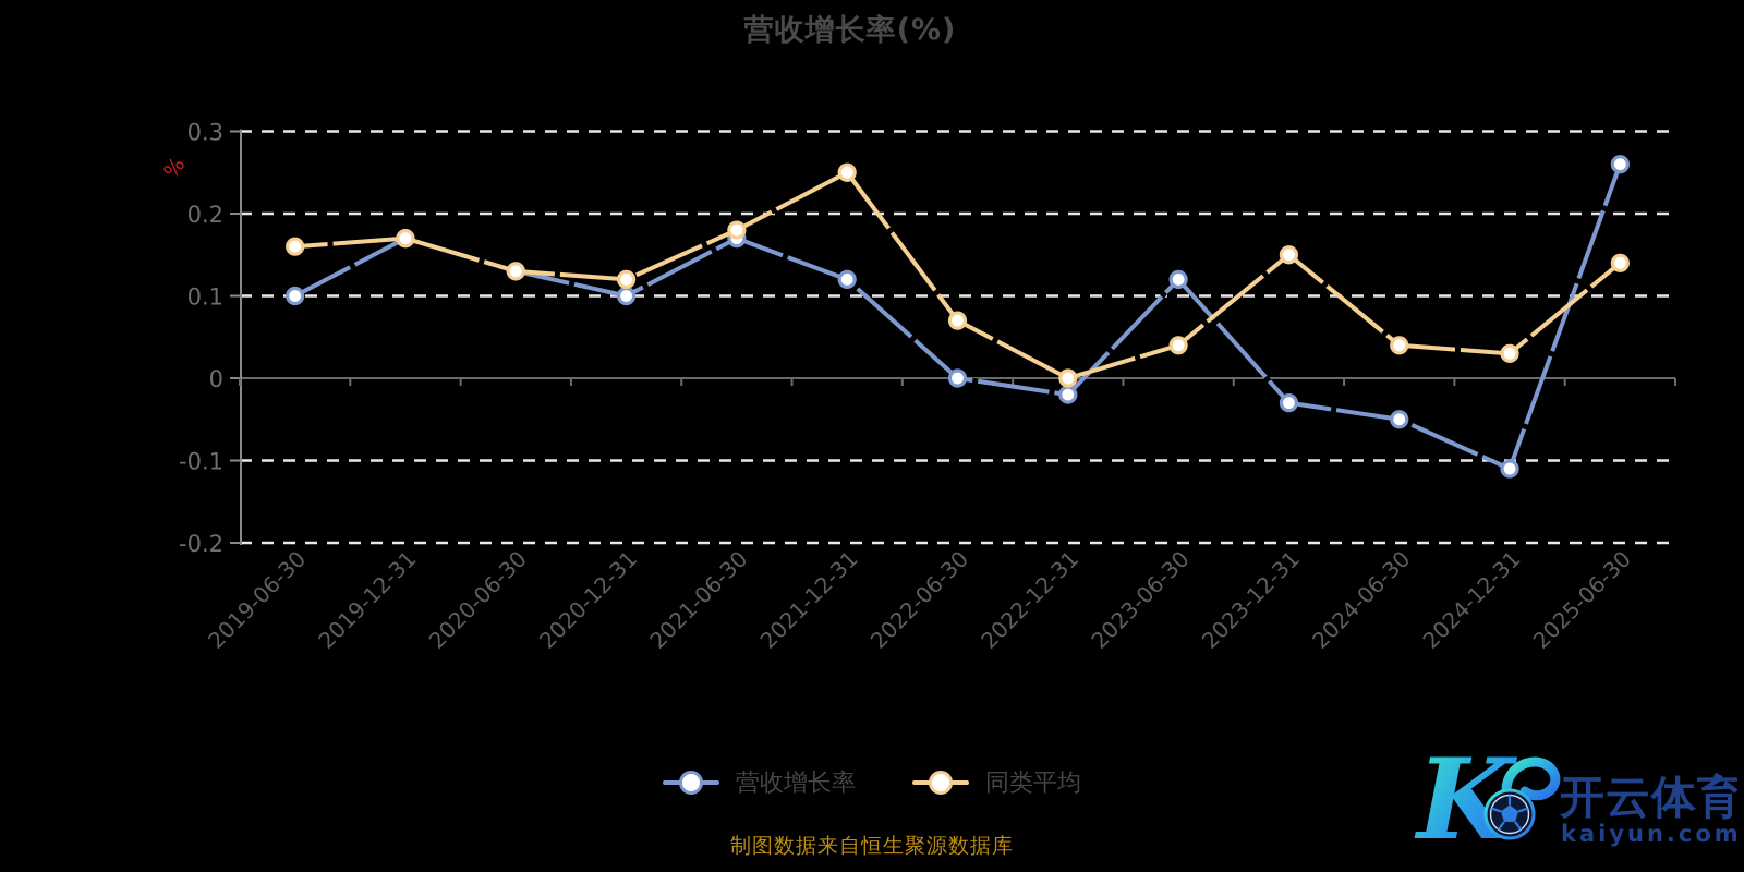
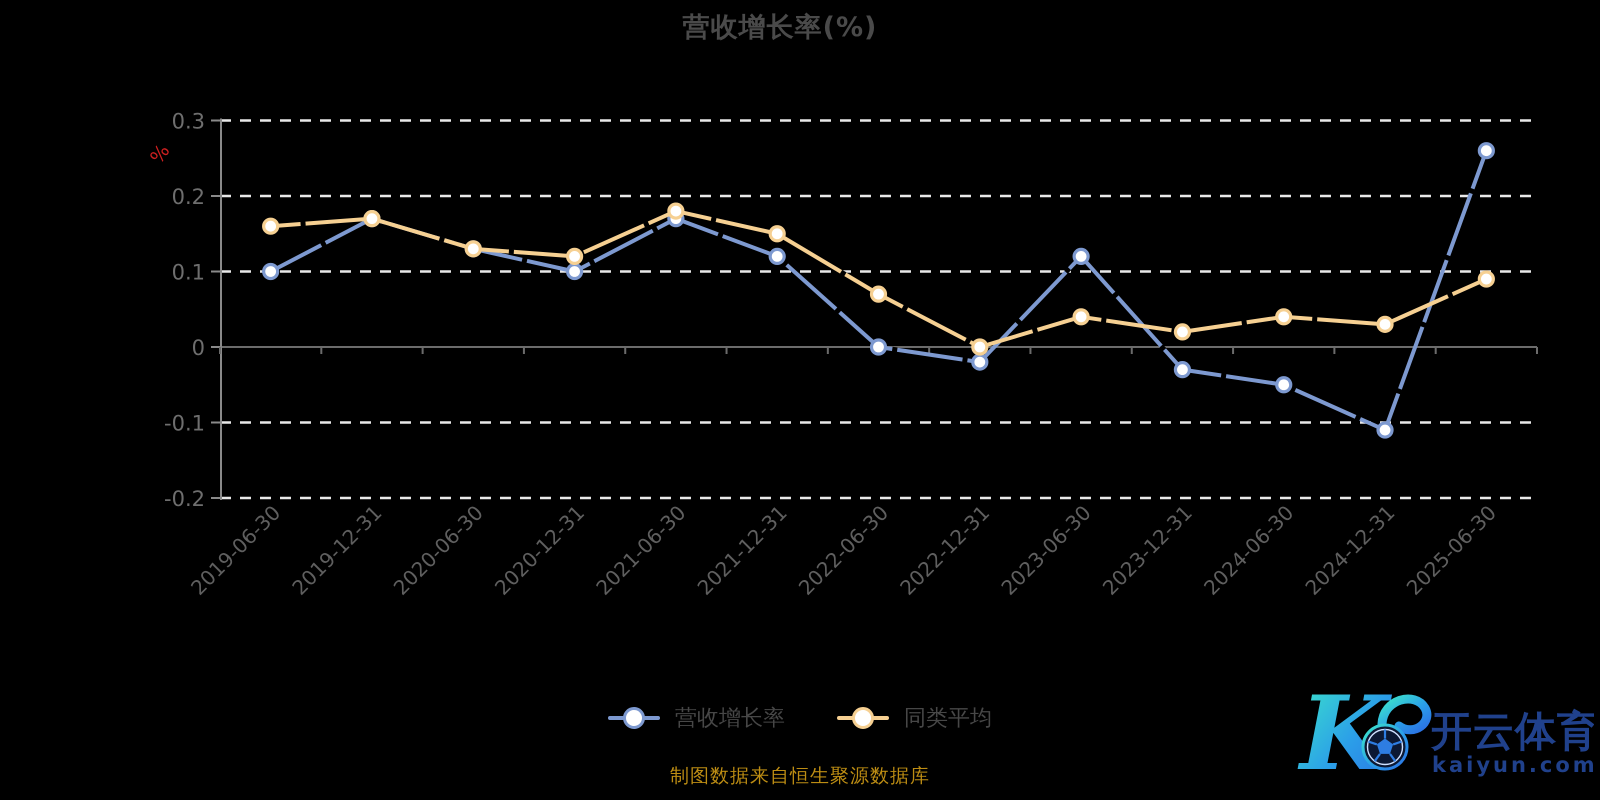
同类平均/2021-12-31: 0.25 -> 0.15
同类平均/2023-12-31: 0.15 -> 0.02
同类平均/2025-06-30: 0.14 -> 0.09
